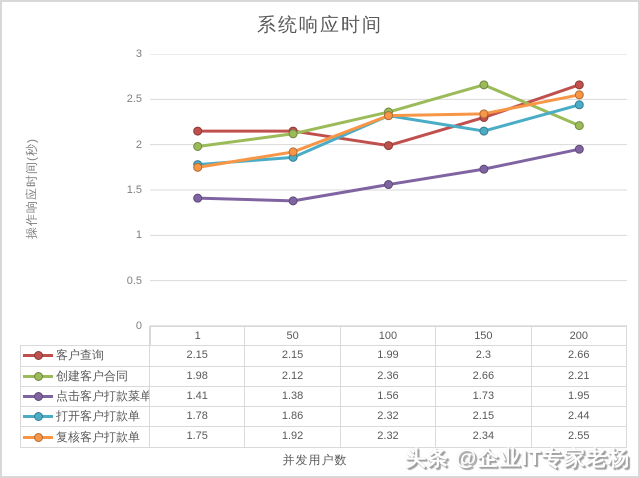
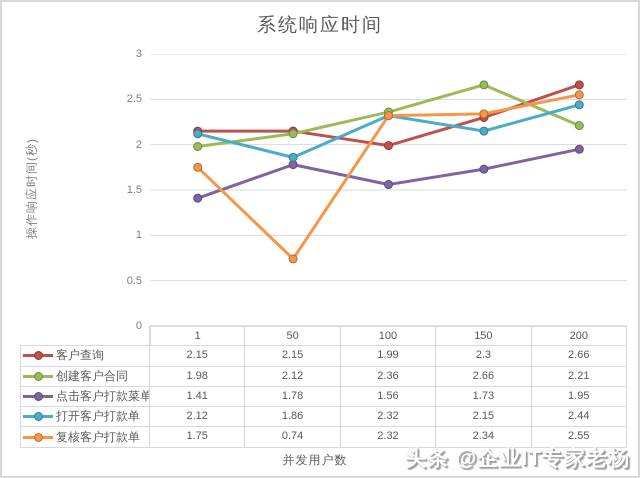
打开客户打款单/1: 1.78 -> 2.12
点击客户打款菜单/50: 1.38 -> 1.78
复核客户打款单/50: 1.92 -> 0.74
